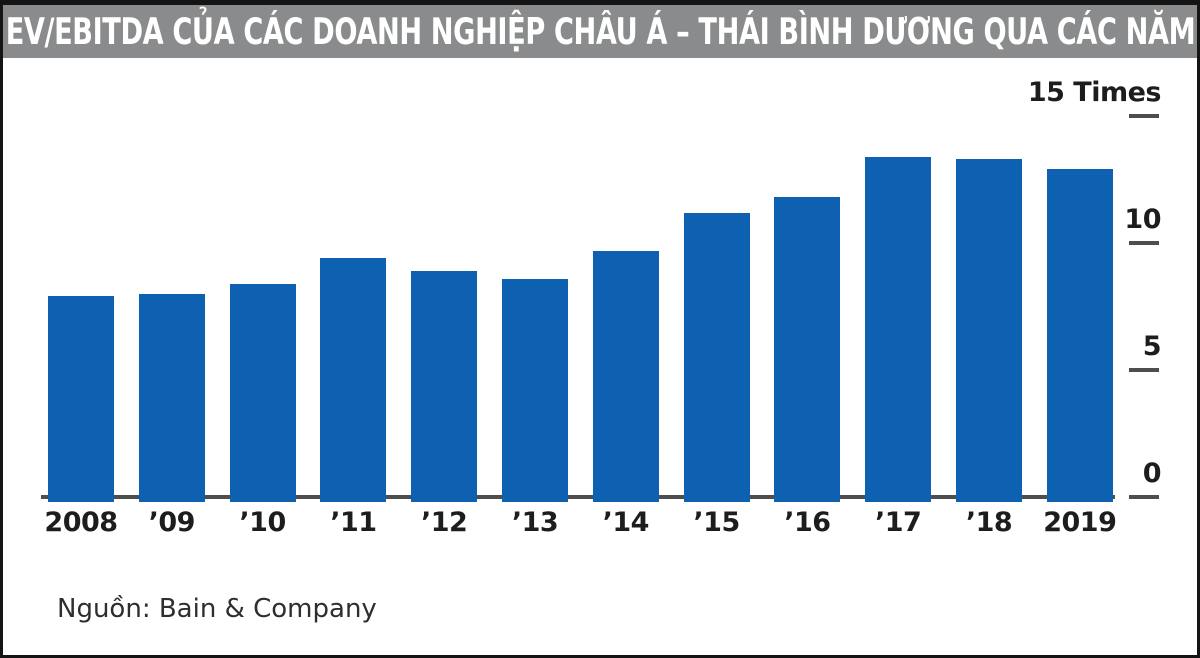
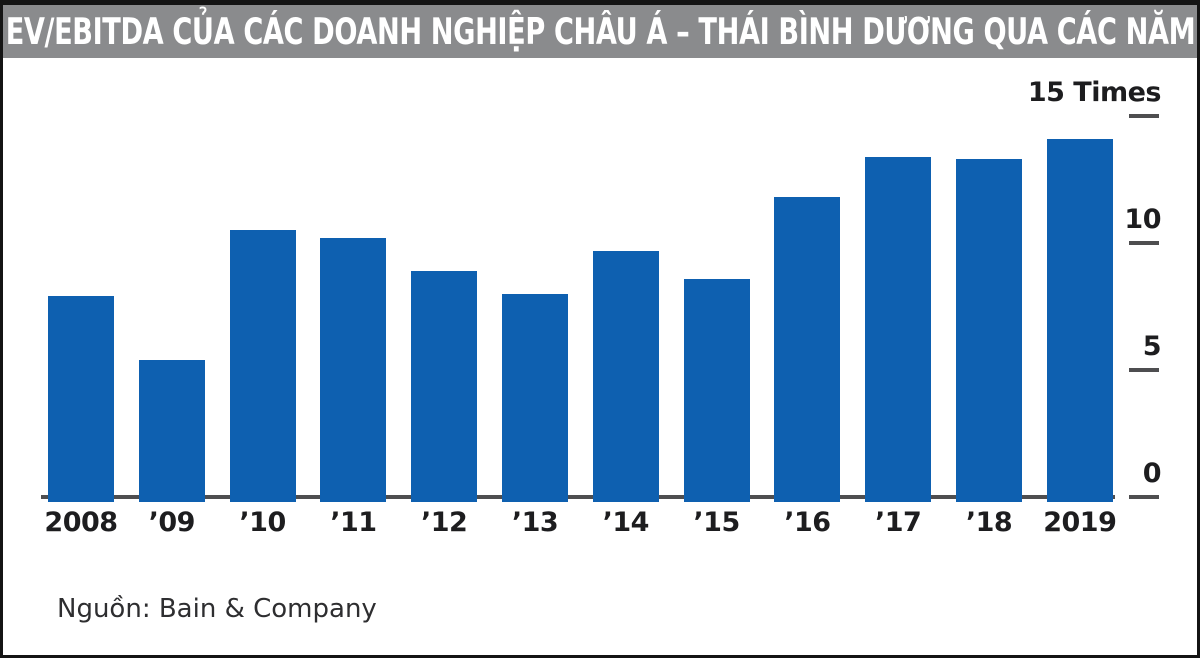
’09: 8.0 -> 5.4
’10: 8.4 -> 10.5
’11: 9.4 -> 10.2
’13: 8.6 -> 8.0
’15: 11.2 -> 8.6
2019: 12.9 -> 14.1
